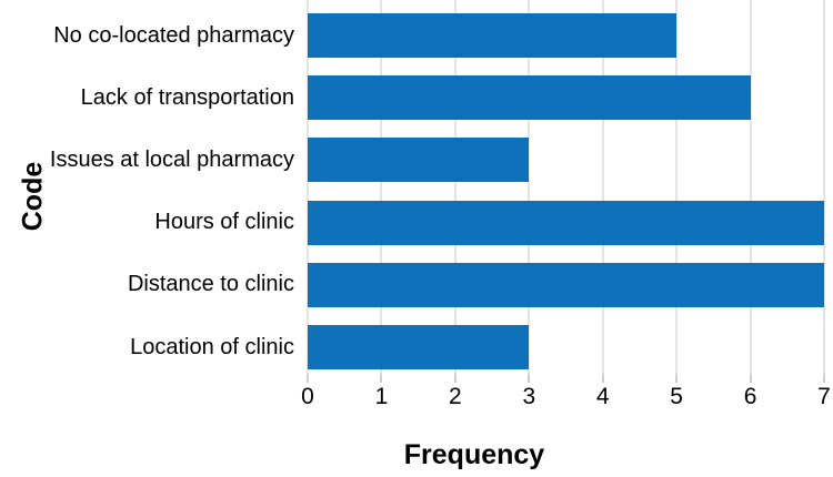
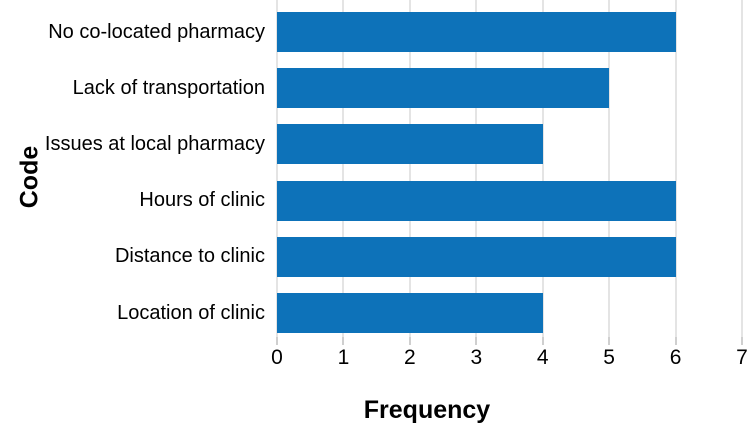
No co-located pharmacy: 5 -> 6
Lack of transportation: 6 -> 5
Issues at local pharmacy: 3 -> 4
Hours of clinic: 7 -> 6
Distance to clinic: 7 -> 6
Location of clinic: 3 -> 4
